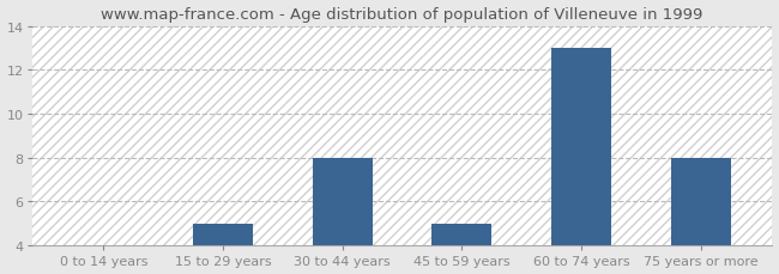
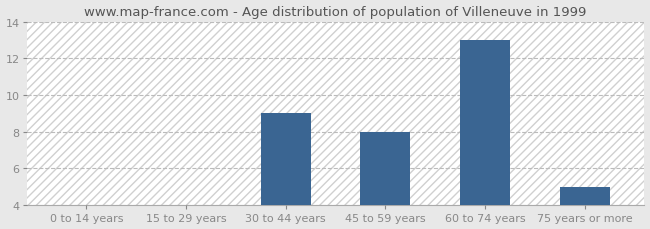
15 to 29 years: 5 -> 4
30 to 44 years: 8 -> 9
45 to 59 years: 5 -> 8
75 years or more: 8 -> 5
